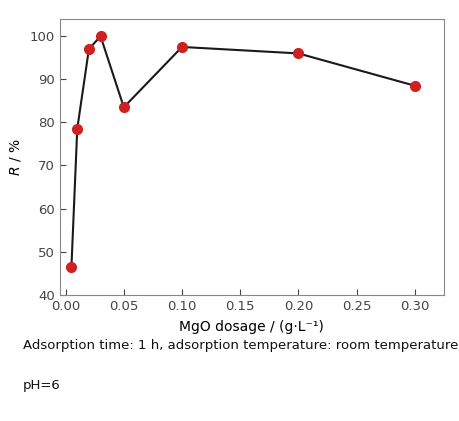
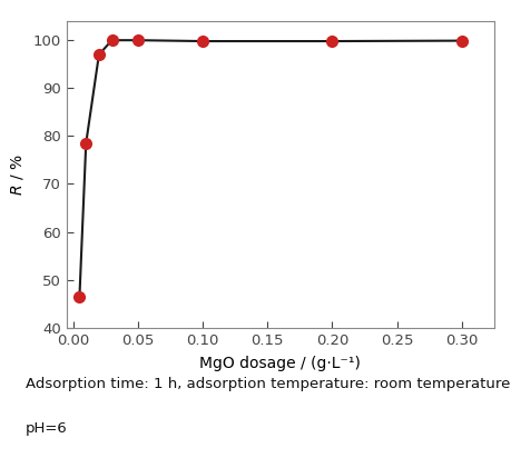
0.05: 83.5 -> 100.0
0.10: 97.5 -> 99.8
0.20: 96.0 -> 99.8
0.30: 88.5 -> 99.9
